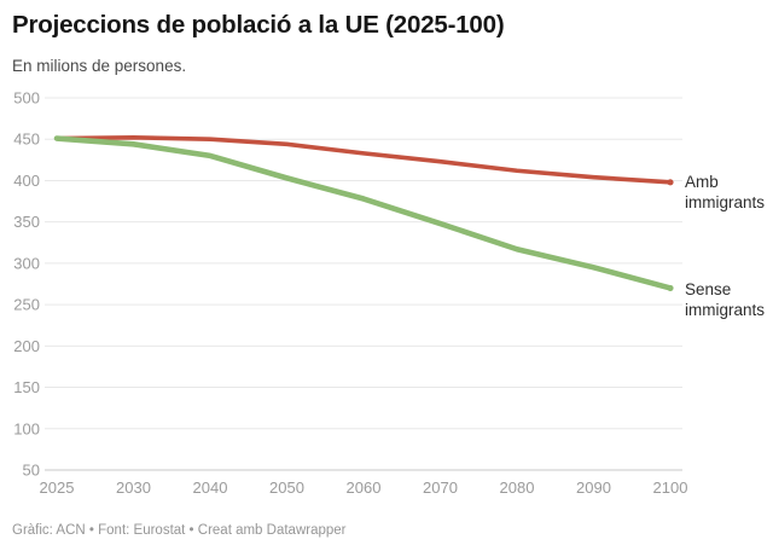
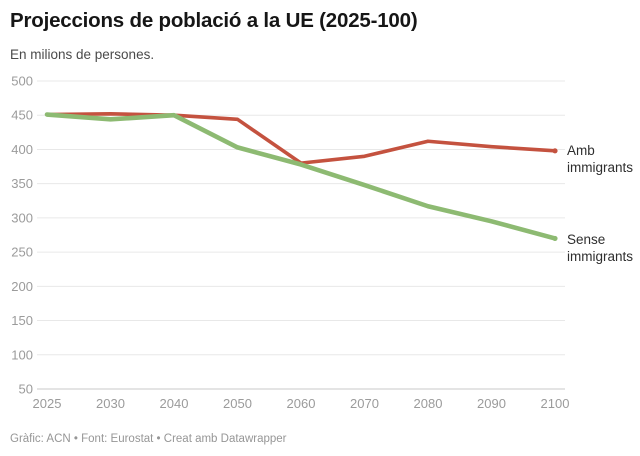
Sense immigrants/2040: 430 -> 450
Amb immigrants/2060: 430 -> 380
Amb immigrants/2070: 420 -> 390
